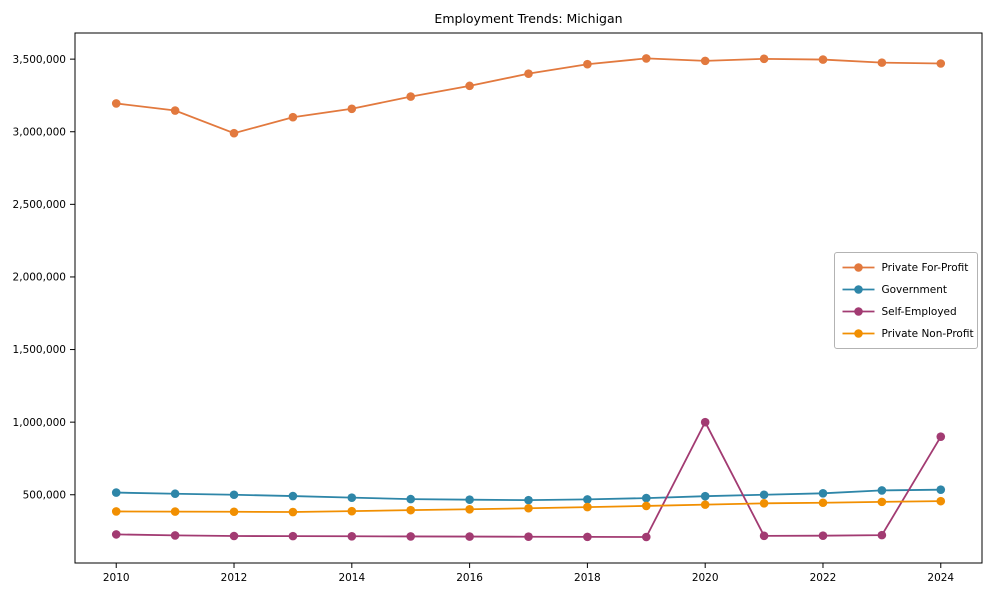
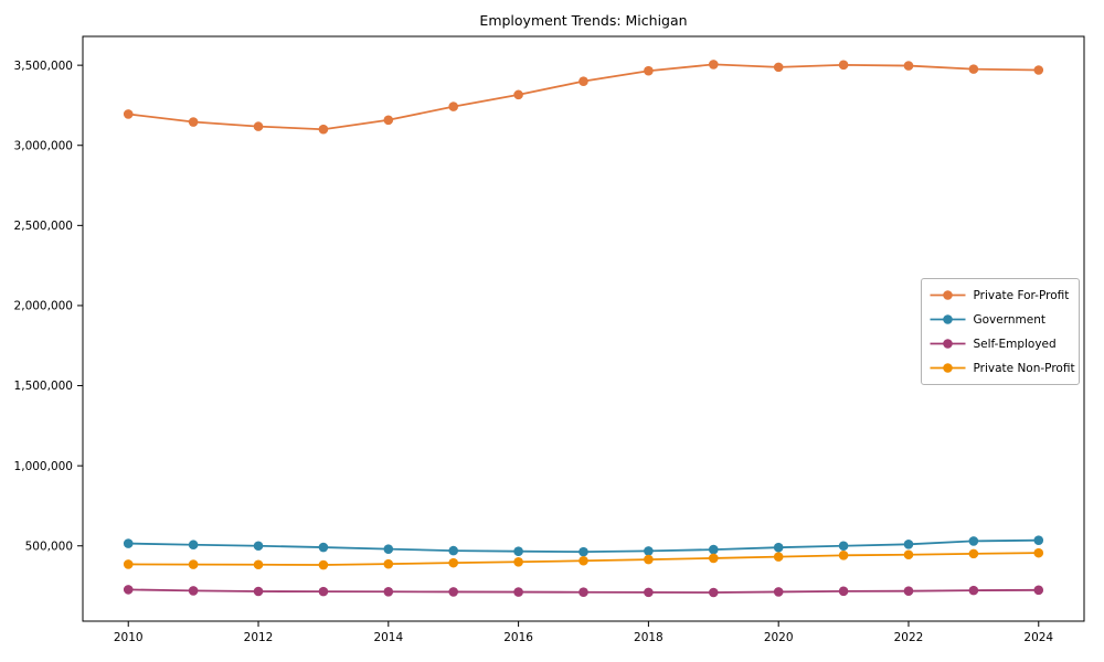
Private For-Profit/2012: 2990000 -> 3120000
Self-Employed/2020: 1000000 -> 210000
Self-Employed/2024: 900000 -> 220000
